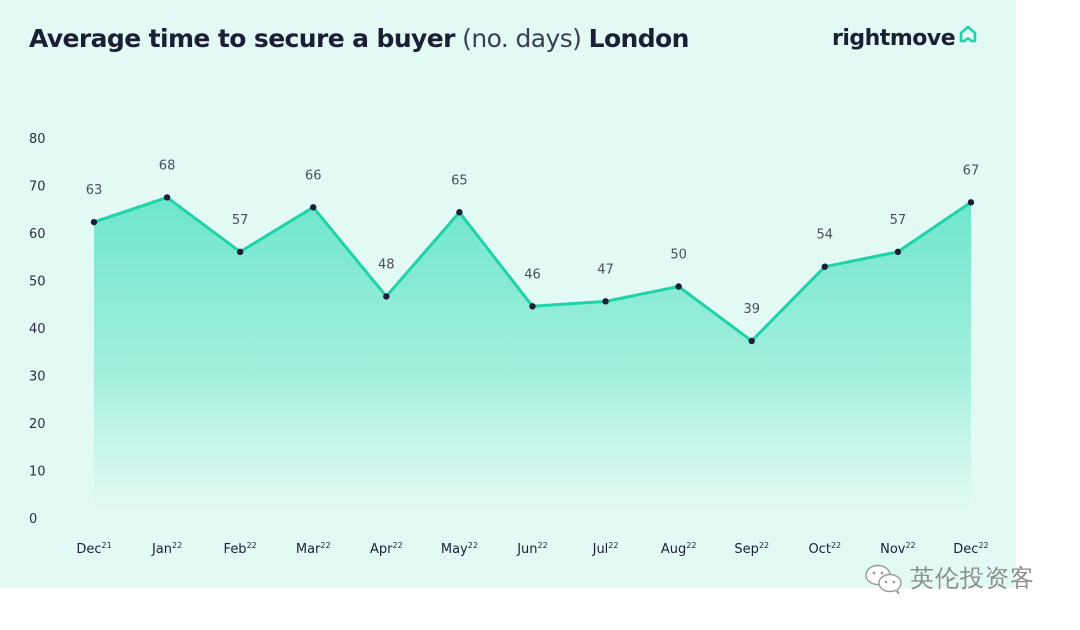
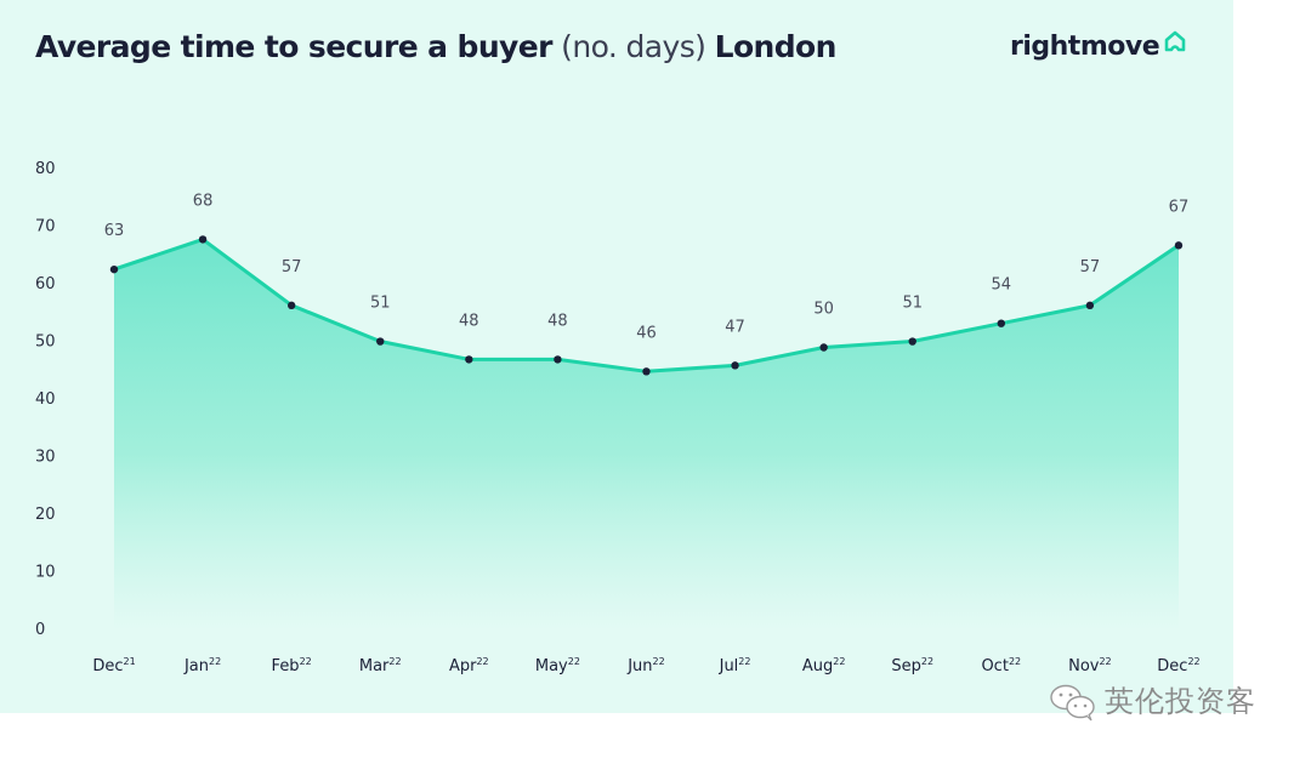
Mar22: 66 -> 51
May22: 65 -> 48
Sep22: 39 -> 51
